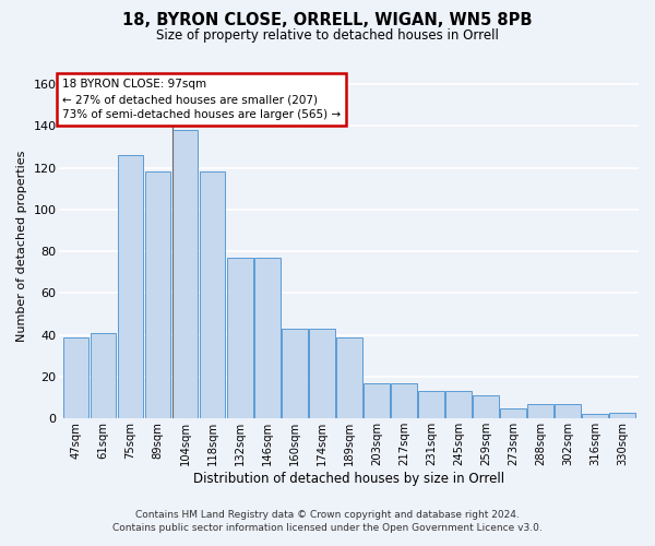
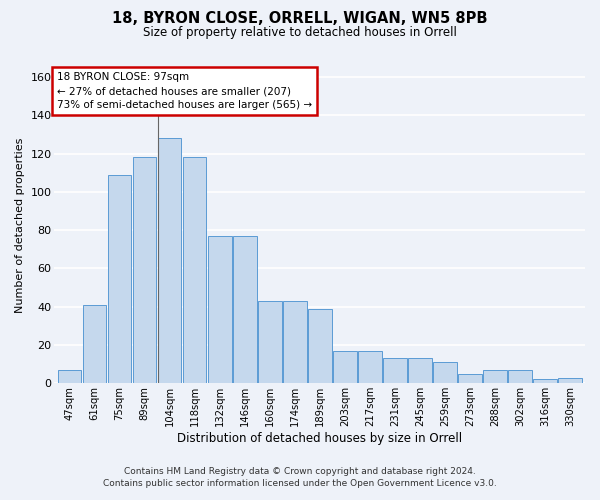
47sqm: 39 -> 7
75sqm: 126 -> 109
104sqm: 138 -> 128
